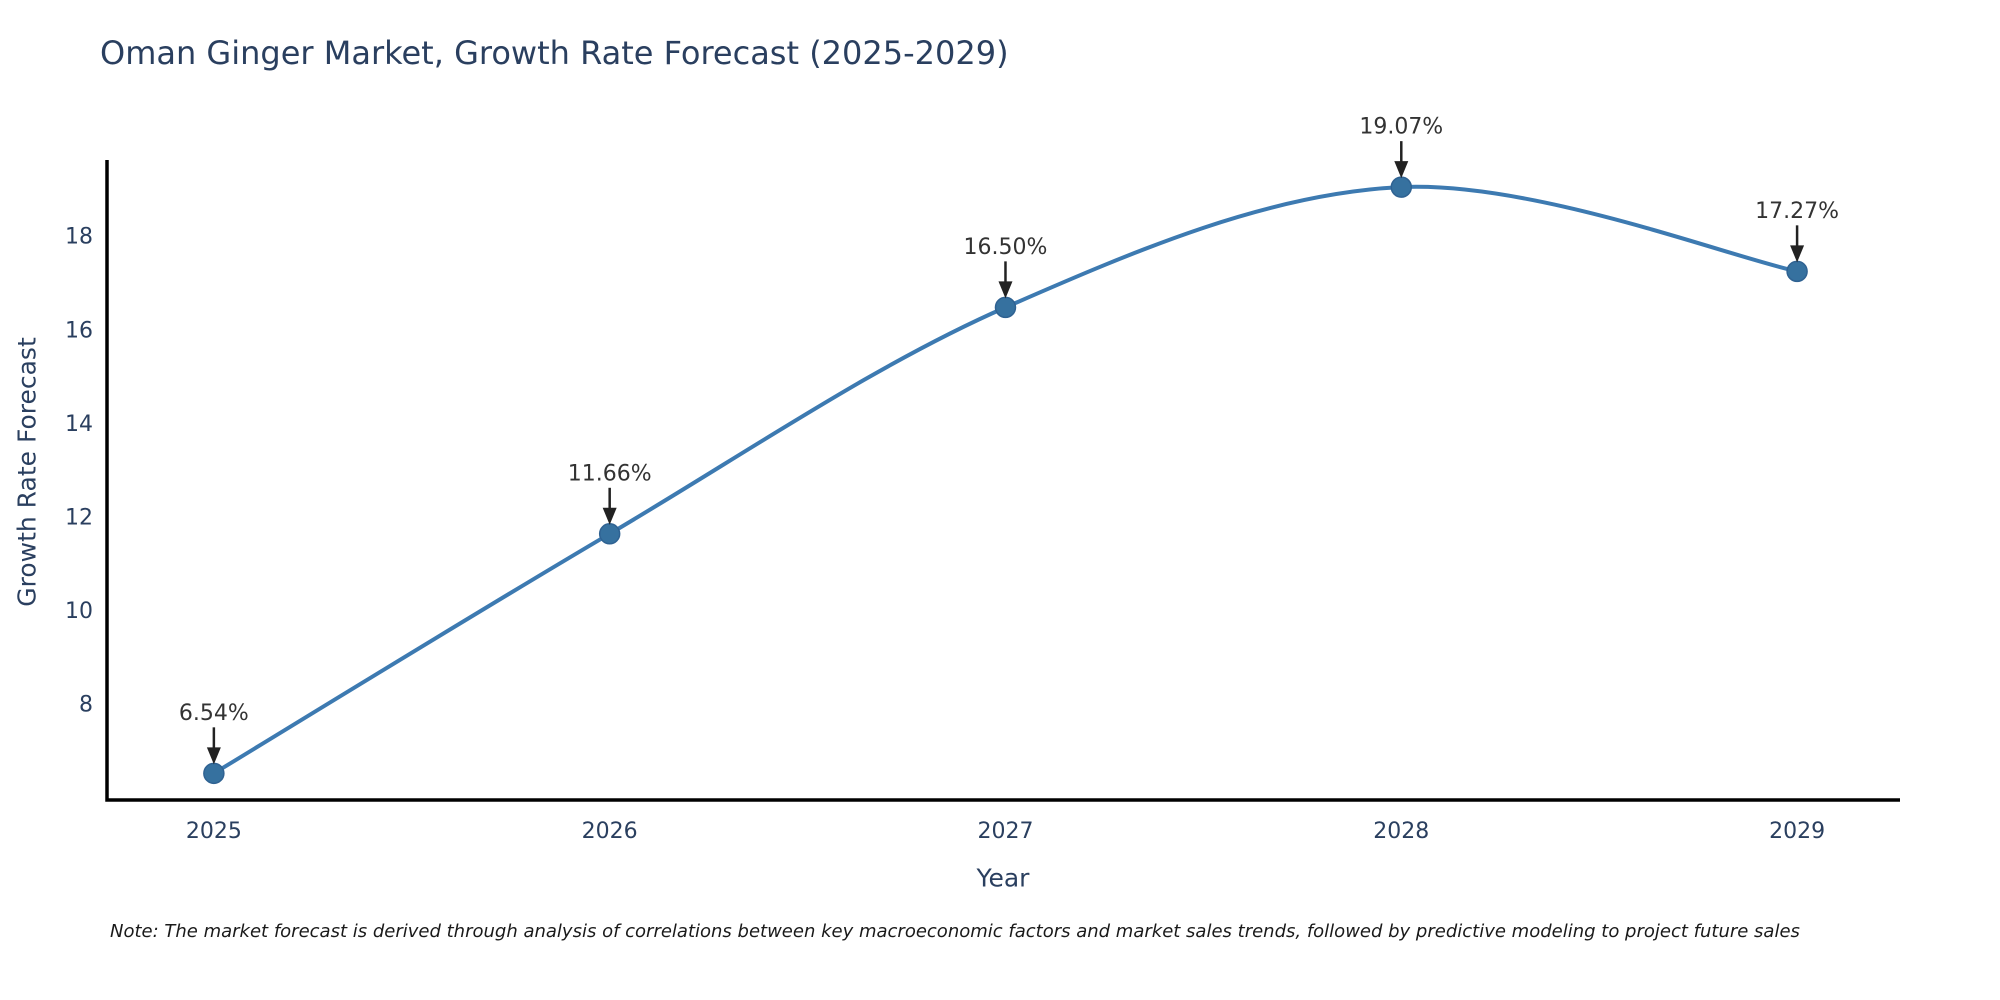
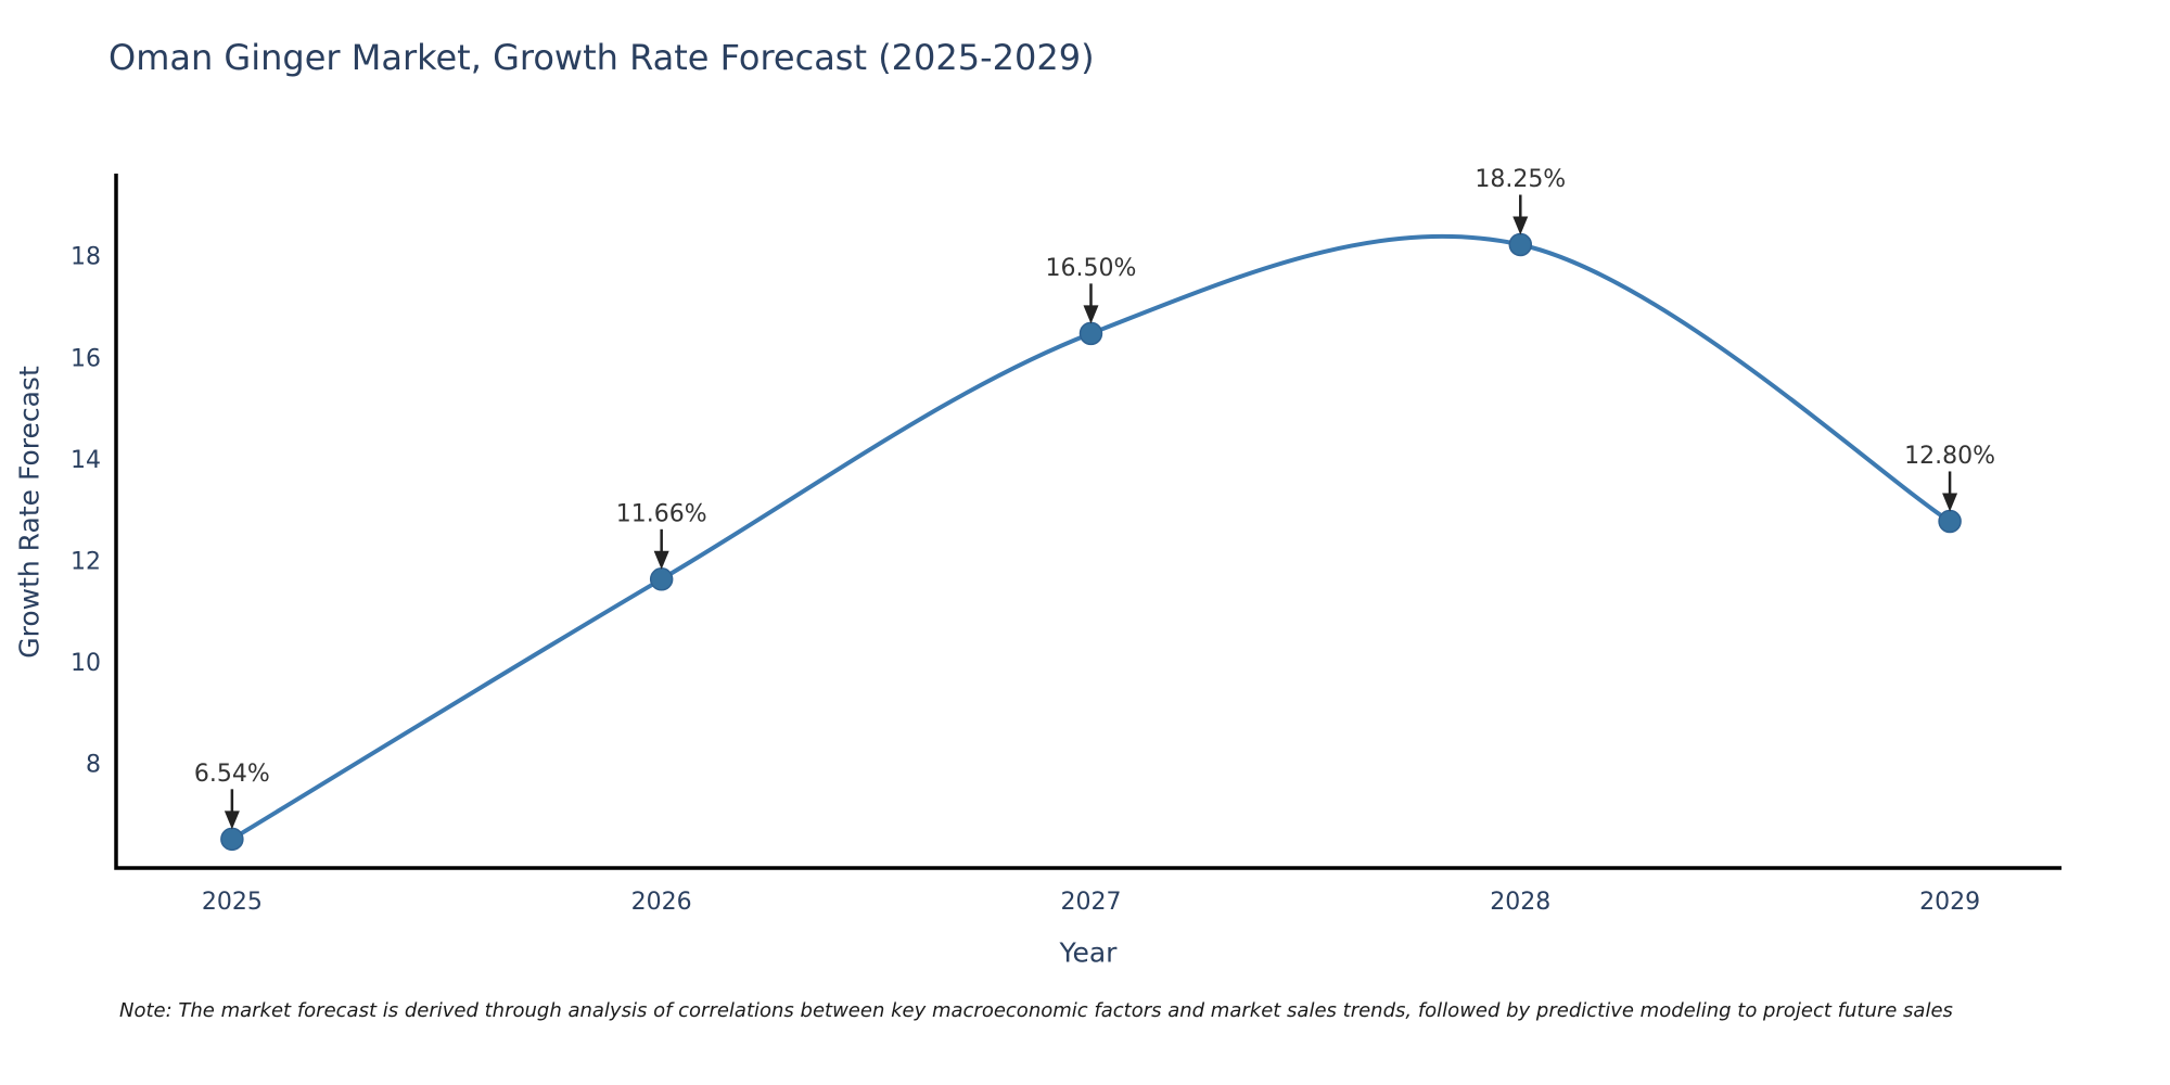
2028: 19.07% -> 18.25%
2029: 17.27% -> 12.80%
